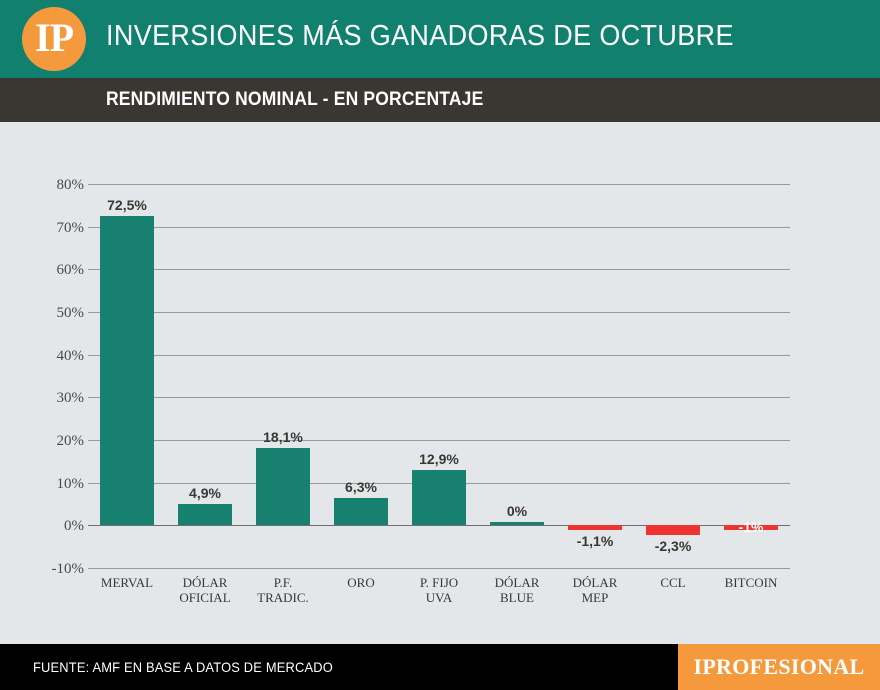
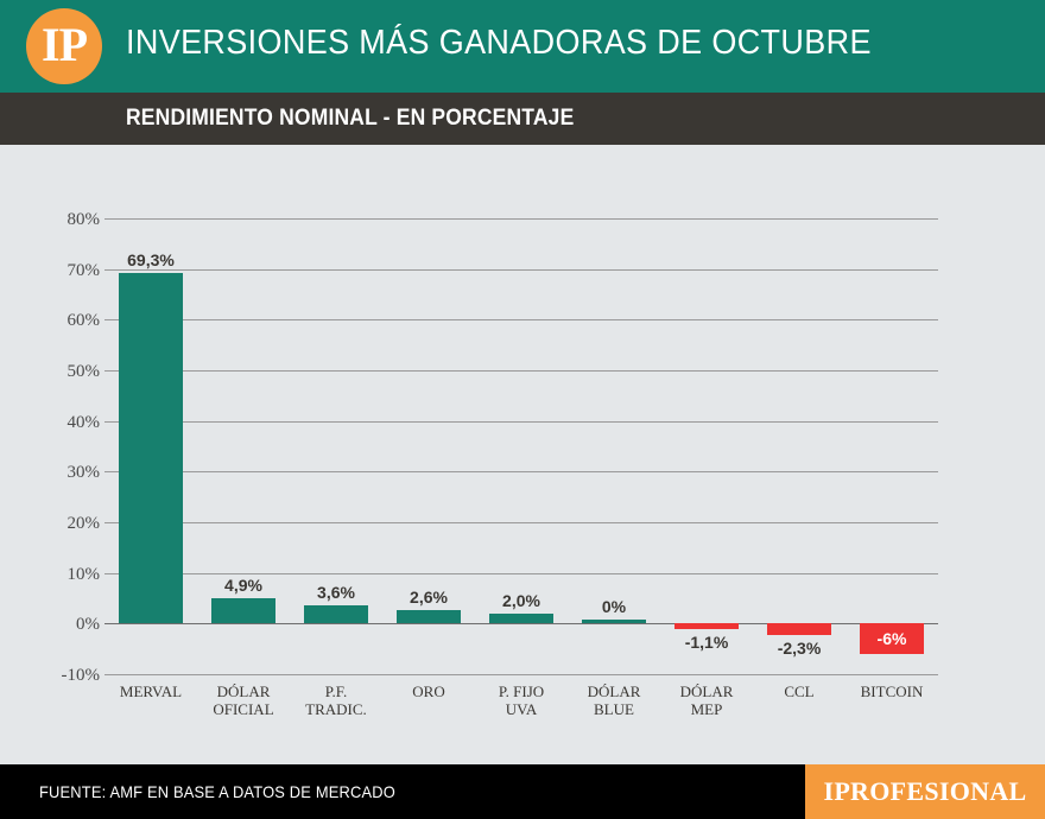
MERVAL: 72,5% -> 69,3%
P.F. TRADIC.: 18,1% -> 3,6%
ORO: 6,3% -> 2,6%
P. FIJO UVA: 12,9% -> 2,0%
BITCOIN: -1% -> -6%
